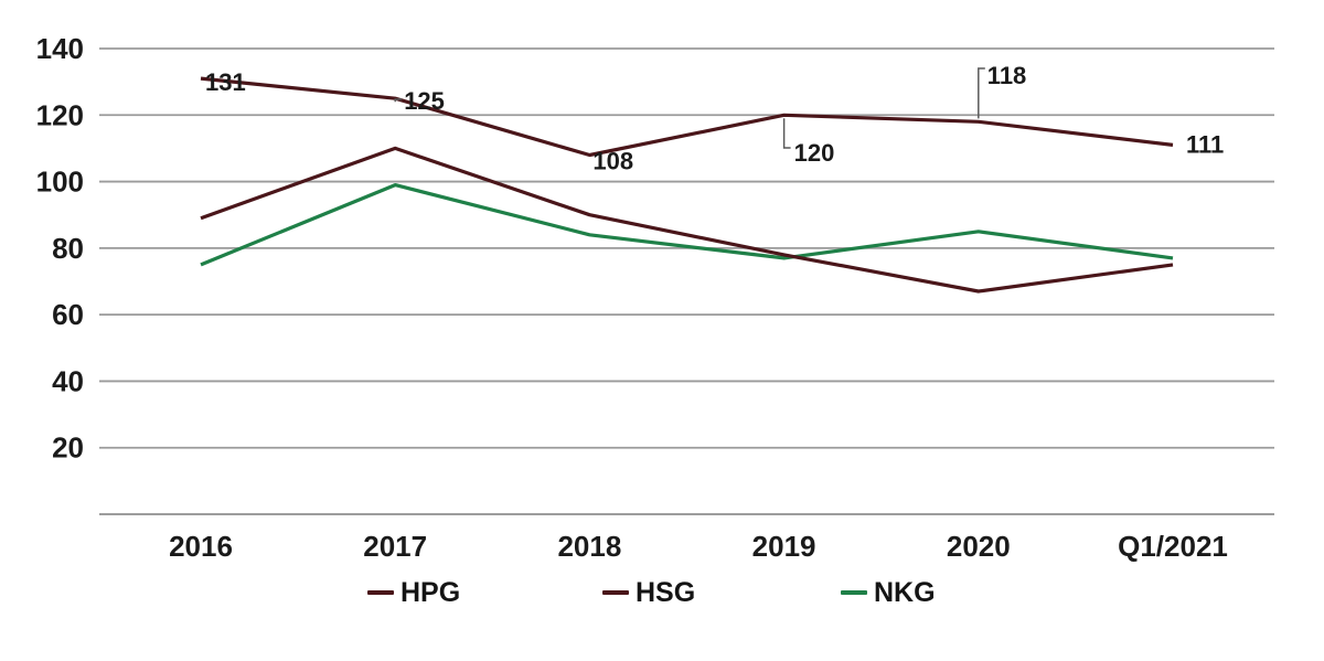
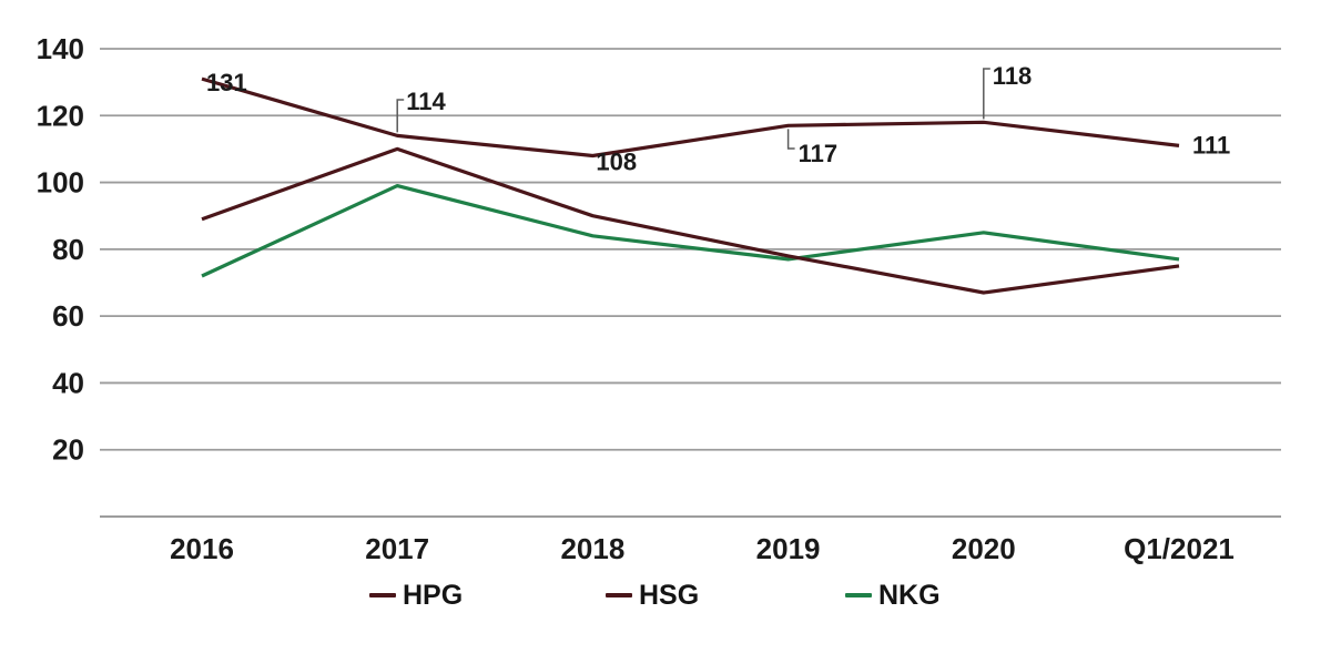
NKG/2016: 75 -> 72
HPG/2017: 125 -> 114
HPG/2019: 120 -> 117
